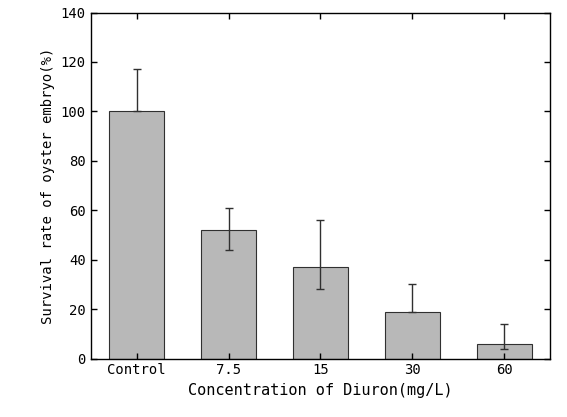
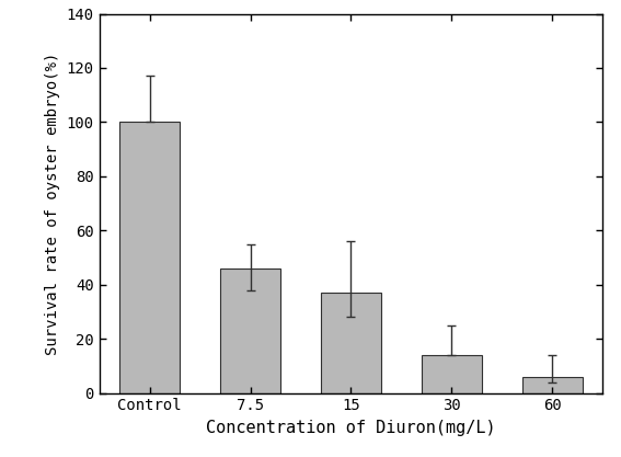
7.5: 52 -> 46
30: 19 -> 14
